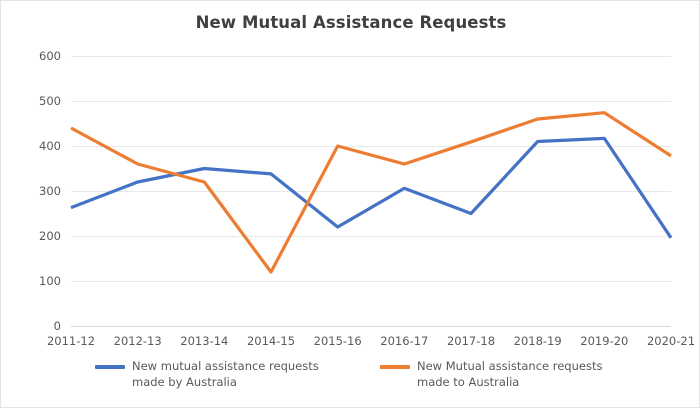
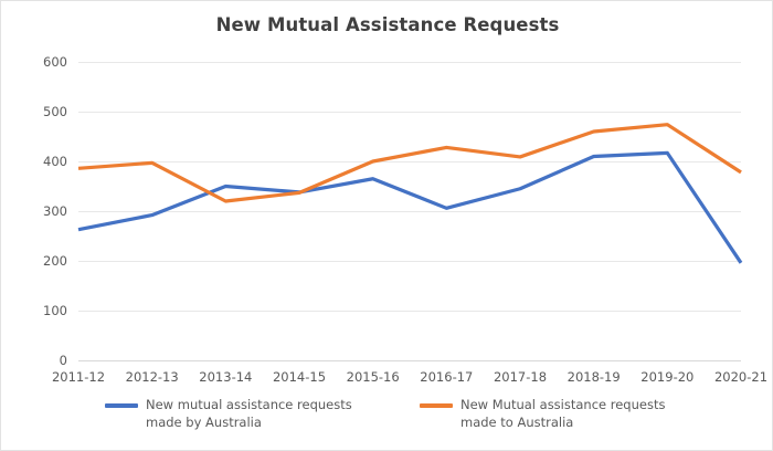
New Mutual assistance requests made to Australia/2011-12: 440 -> 390
New mutual assistance requests made by Australia/2012-13: 320 -> 290
New Mutual assistance requests made to Australia/2012-13: 360 -> 400
New Mutual assistance requests made to Australia/2014-15: 120 -> 340
New mutual assistance requests made by Australia/2015-16: 220 -> 360
New Mutual assistance requests made to Australia/2016-17: 360 -> 430
New mutual assistance requests made by Australia/2017-18: 250 -> 340
